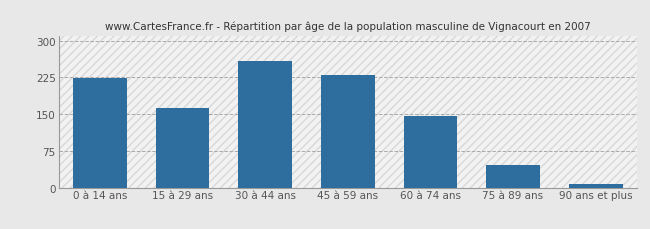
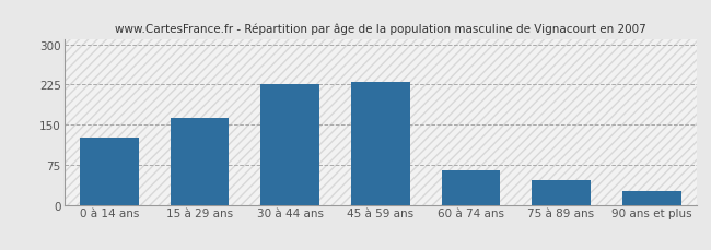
0 à 14 ans: 224 -> 125
30 à 44 ans: 258 -> 225
60 à 74 ans: 146 -> 65
90 ans et plus: 8 -> 25
